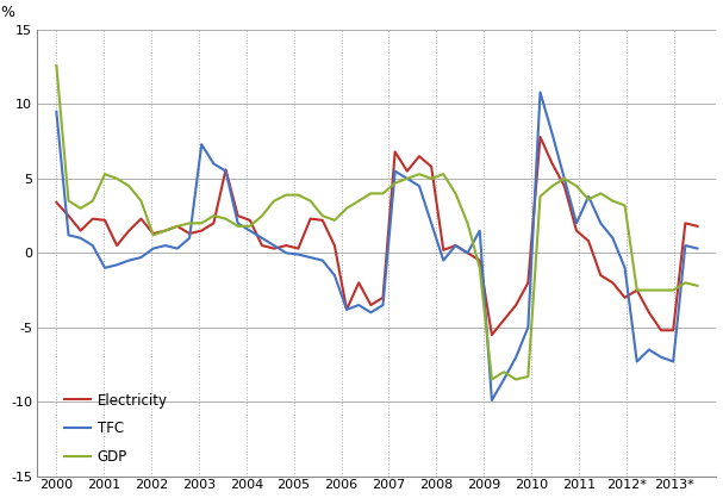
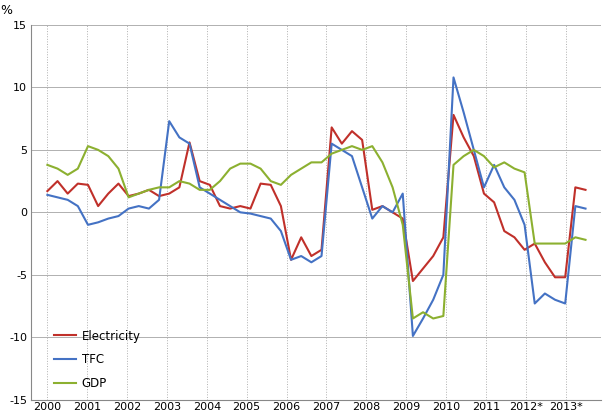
Electricity/2000: 3.4 -> 1.7
TFC/2000: 9.5 -> 1.4
GDP/2000: 12.6 -> 3.8
